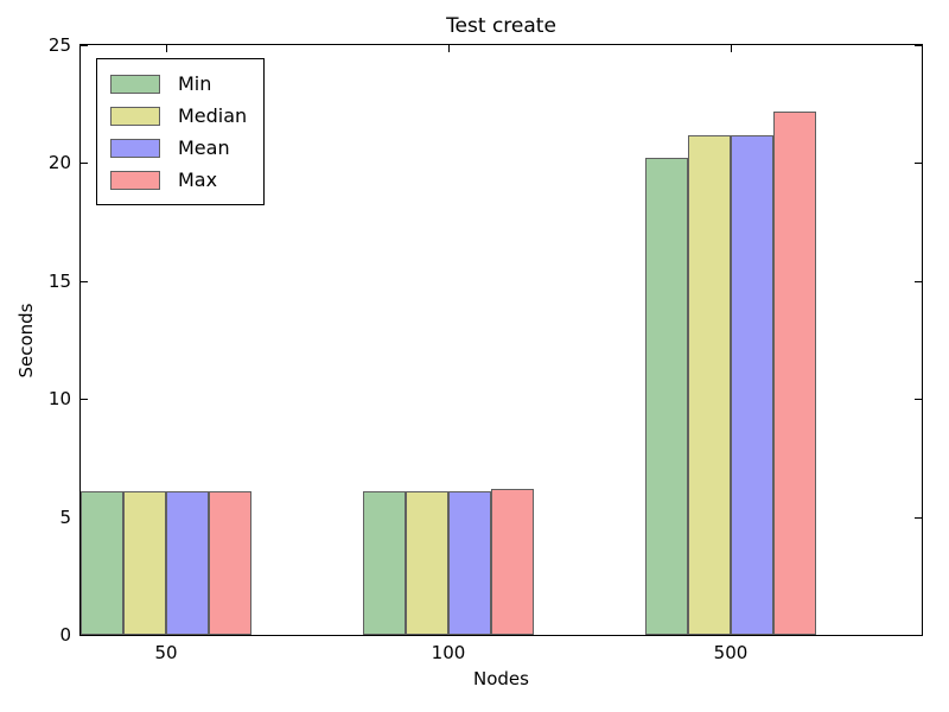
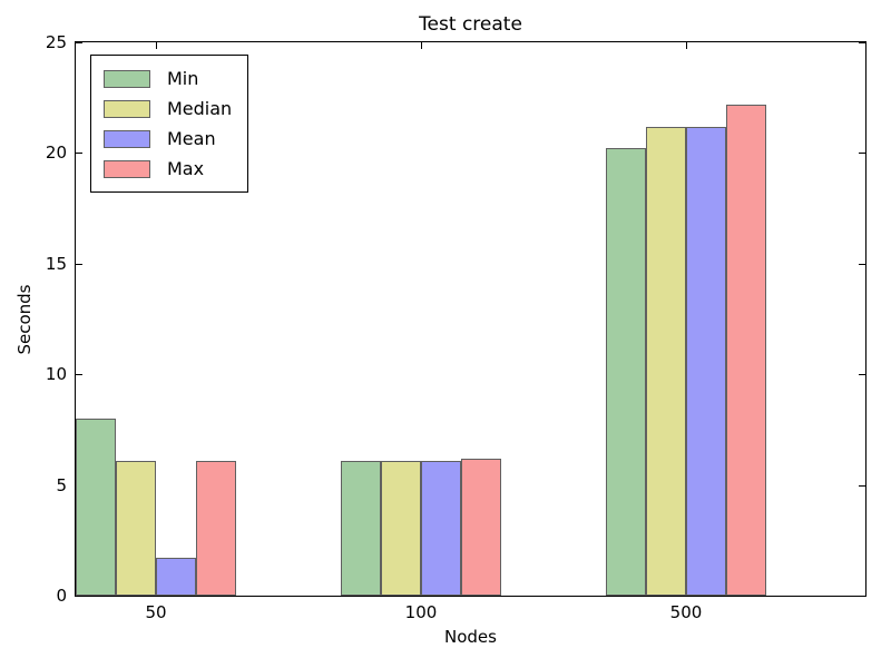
Min/50: 6.1 -> 8.0
Mean/50: 6.1 -> 1.7
